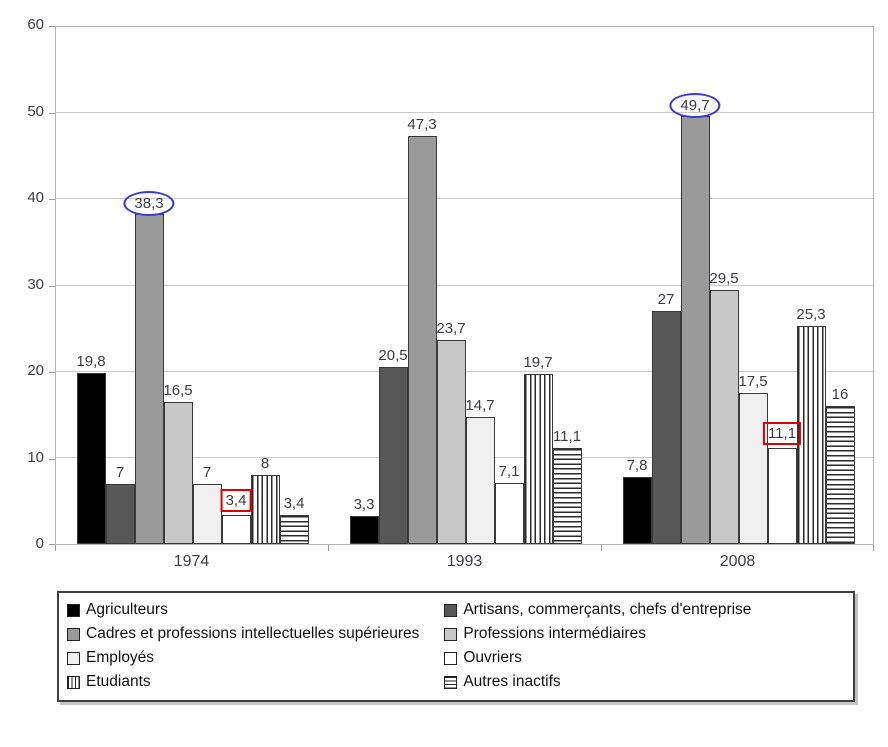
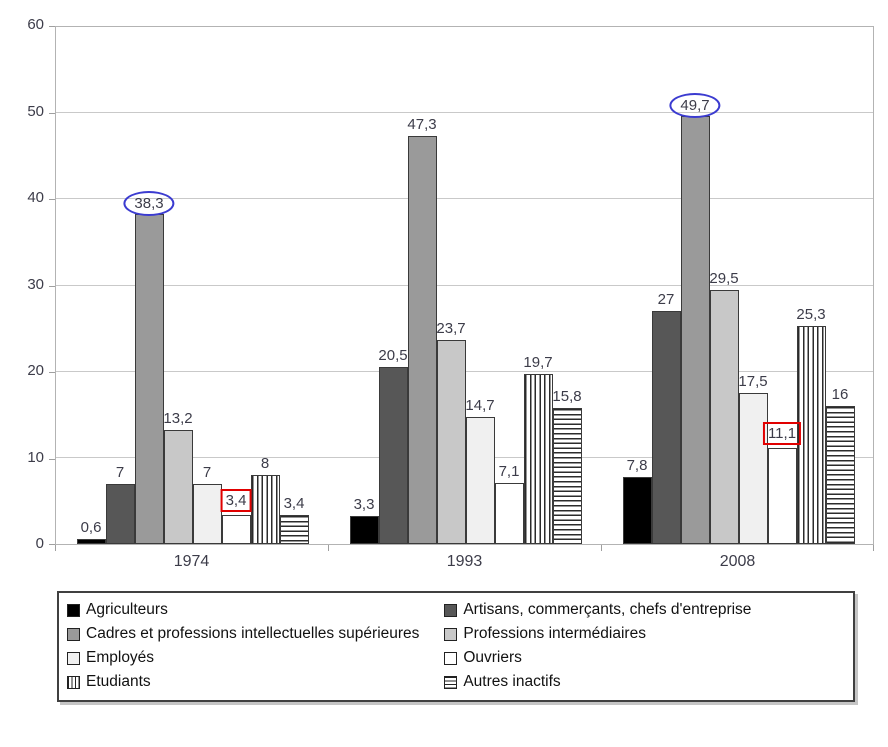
Agriculteurs/1974: 19,8 -> 0,6
Professions intermédiaires/1974: 16,5 -> 13,2
Autres inactifs/1993: 11,1 -> 15,8
